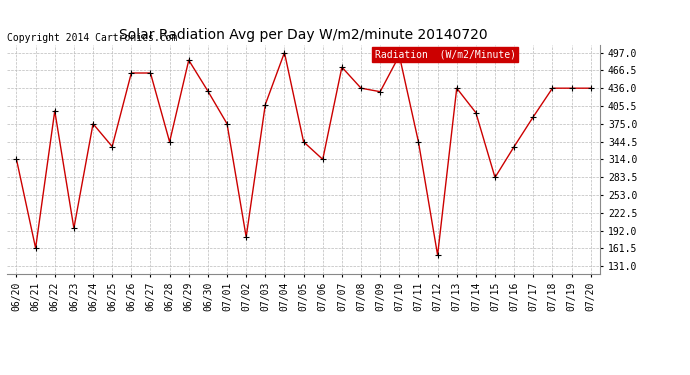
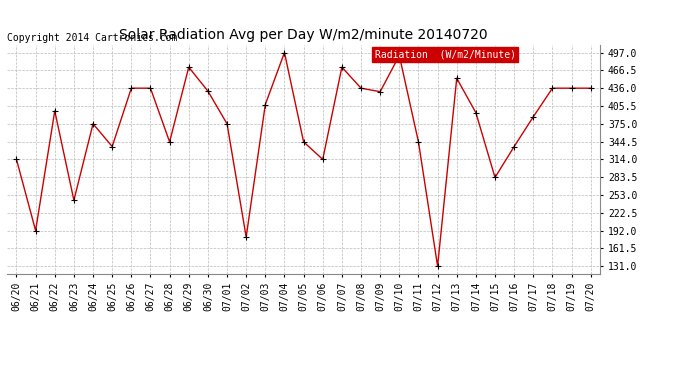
06/21: 162 -> 192
06/23: 196 -> 244
06/26: 462 -> 436
06/27: 462 -> 436
06/29: 484 -> 472
07/12: 150 -> 131
07/13: 436 -> 453
